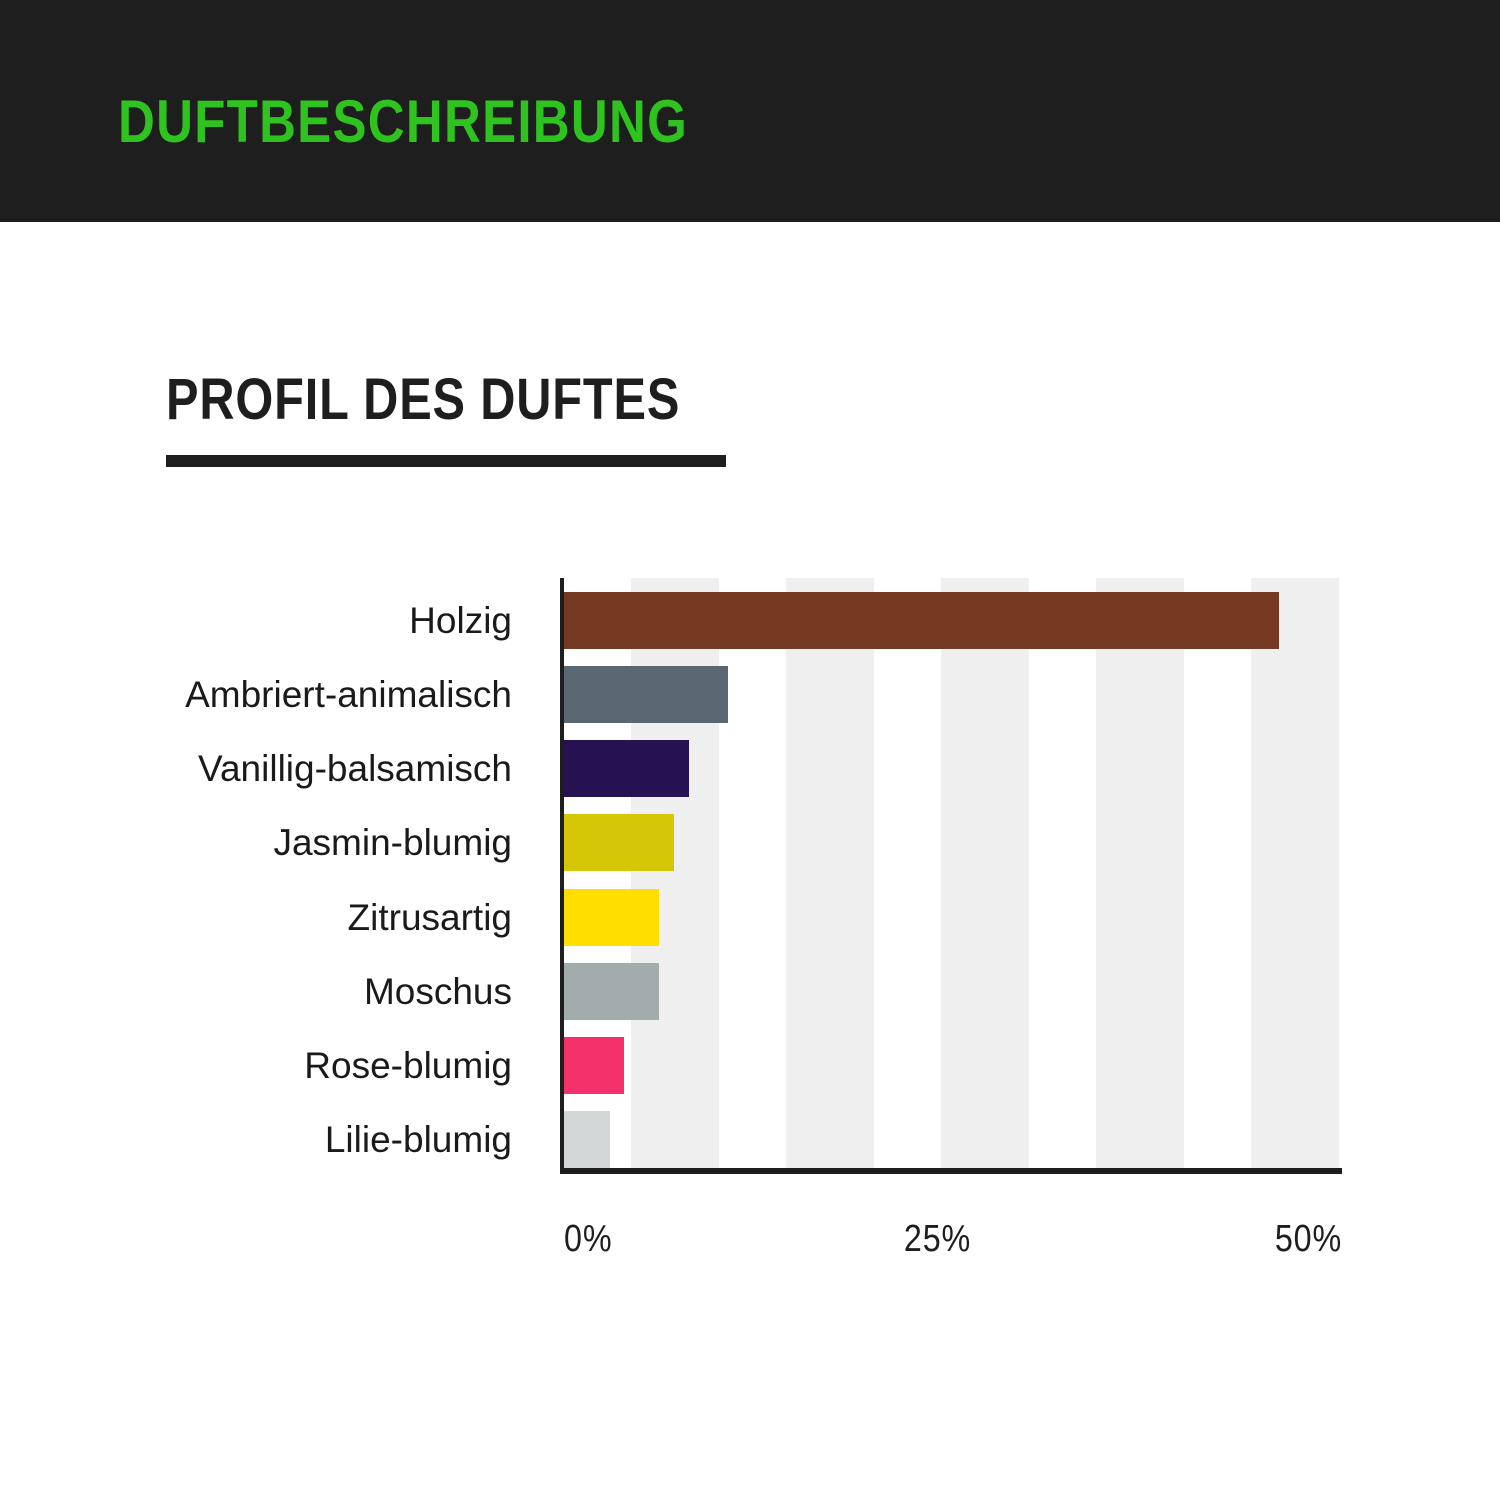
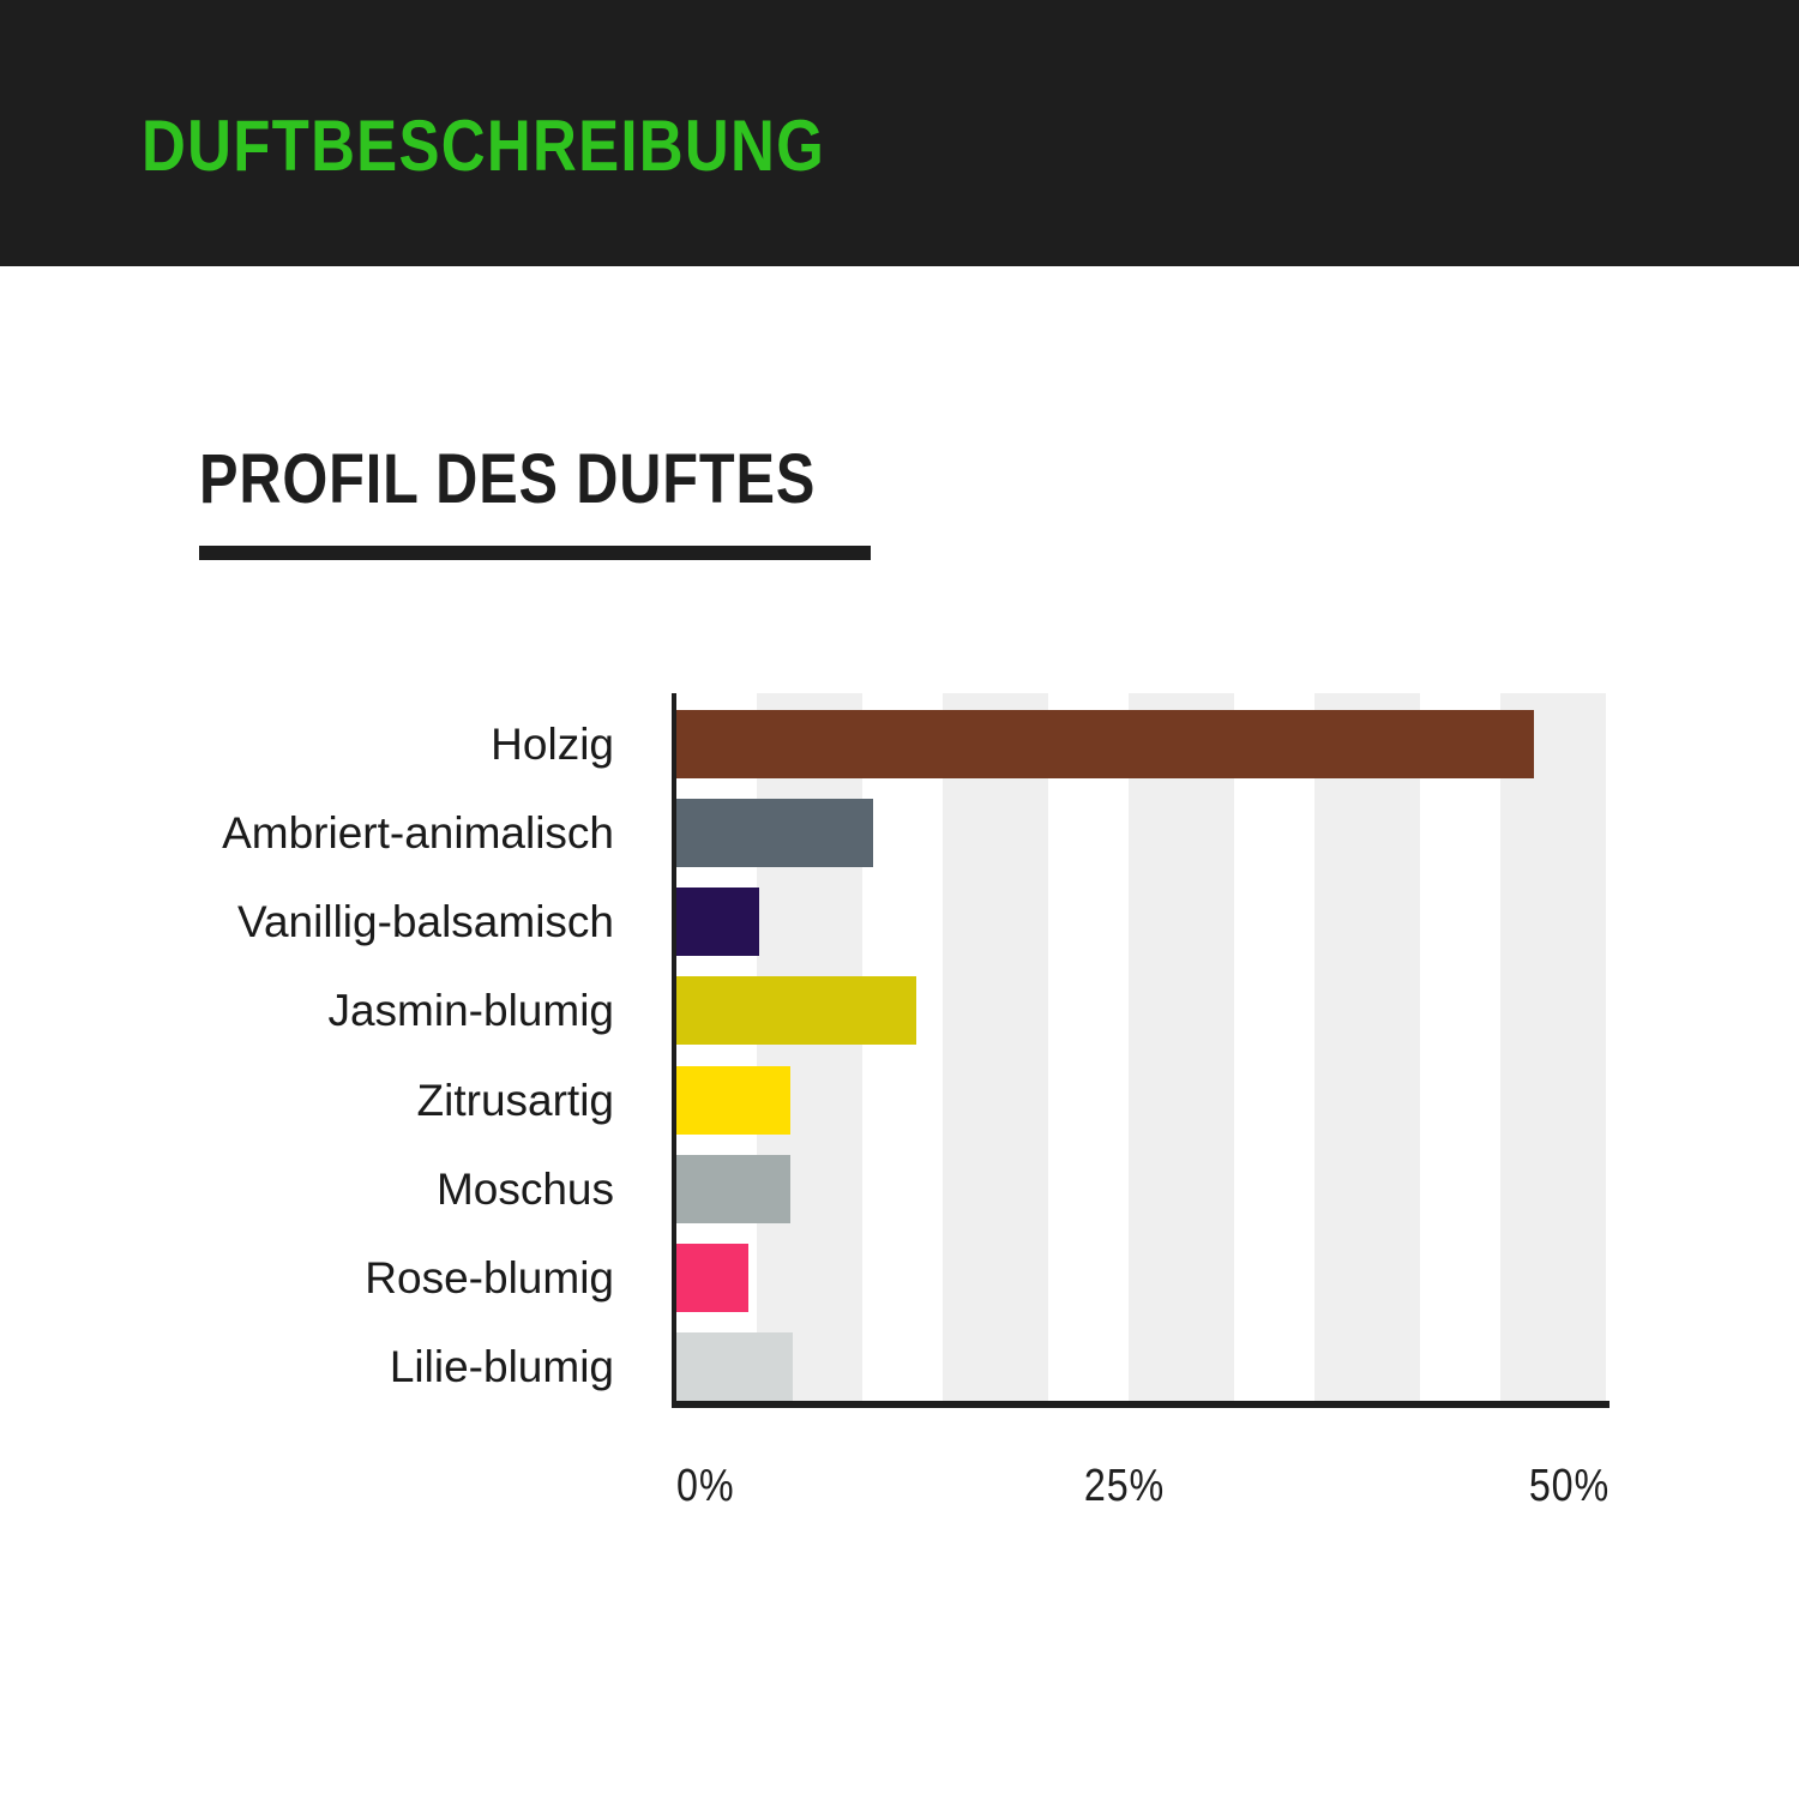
Vanillig-balsamisch: 8.4% -> 4.6%
Jasmin-blumig: 7.4% -> 13.4%
Lilie-blumig: 3.1% -> 6.5%
